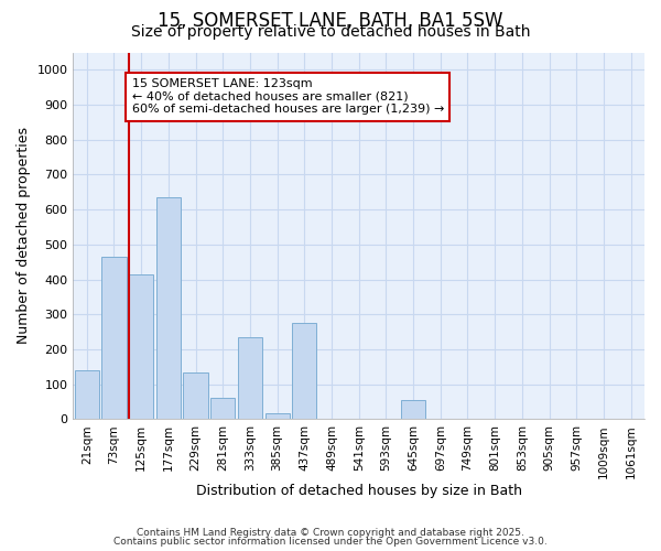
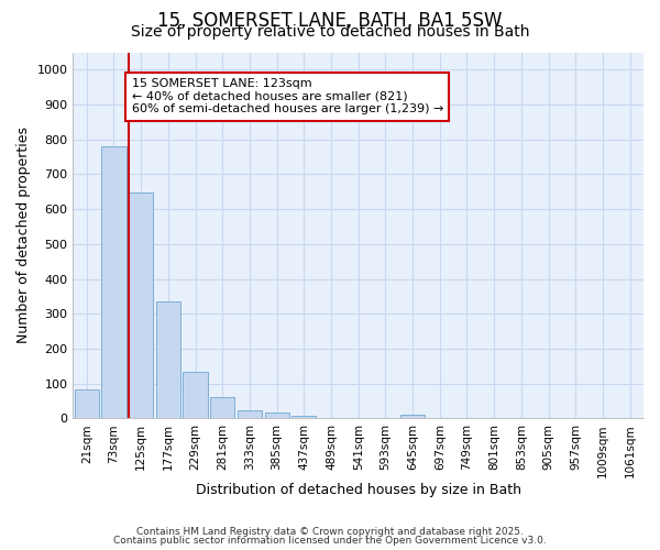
21sqm: 140 -> 85
73sqm: 465 -> 780
125sqm: 415 -> 648
177sqm: 635 -> 335
333sqm: 235 -> 22
437sqm: 275 -> 8
645sqm: 55 -> 10
